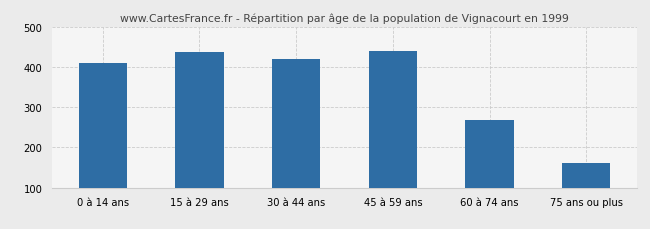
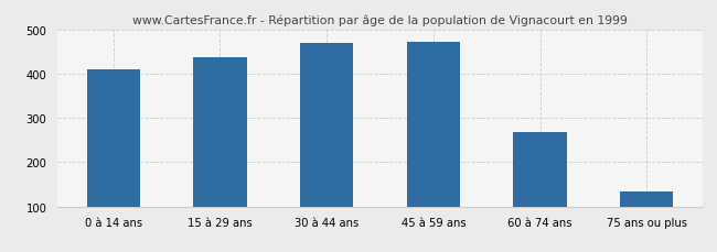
30 à 44 ans: 420 -> 470
45 à 59 ans: 440 -> 472
75 ans ou plus: 160 -> 133
